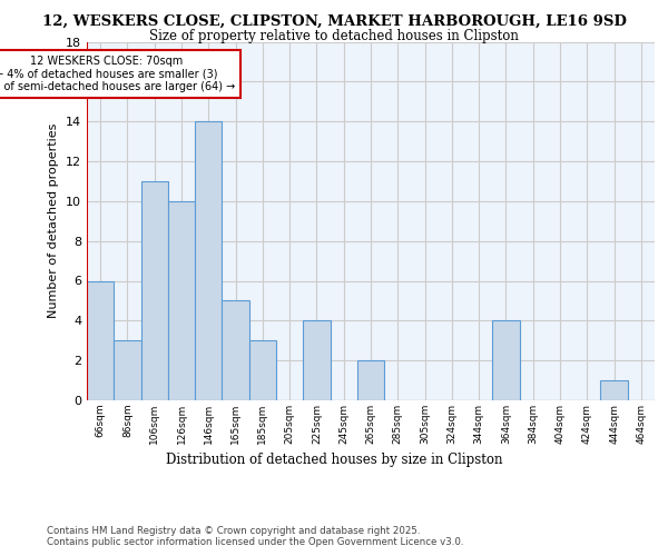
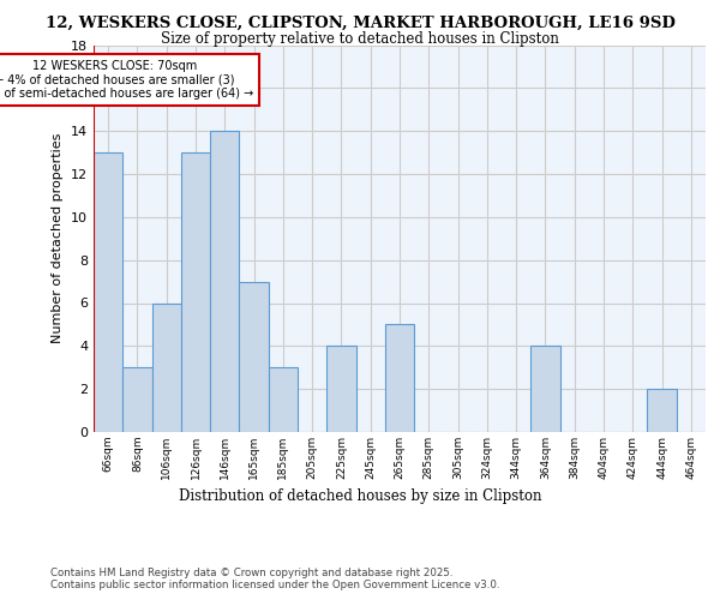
66sqm: 6 -> 13
106sqm: 11 -> 6
126sqm: 10 -> 13
165sqm: 5 -> 7
265sqm: 2 -> 5
444sqm: 1 -> 2
